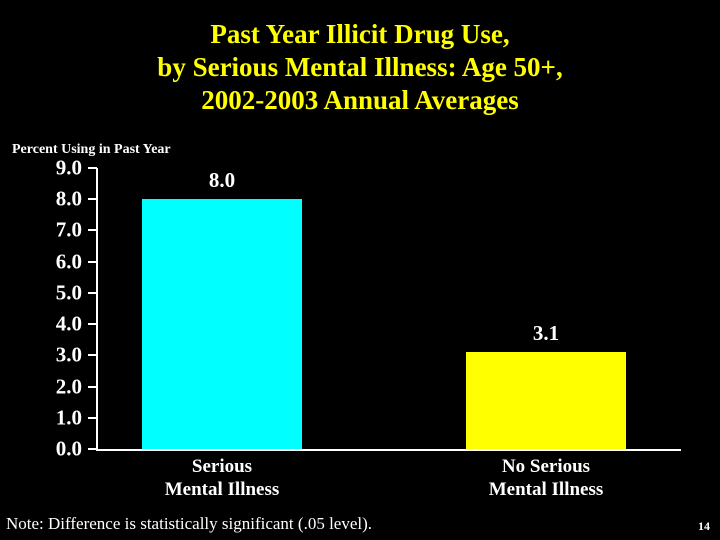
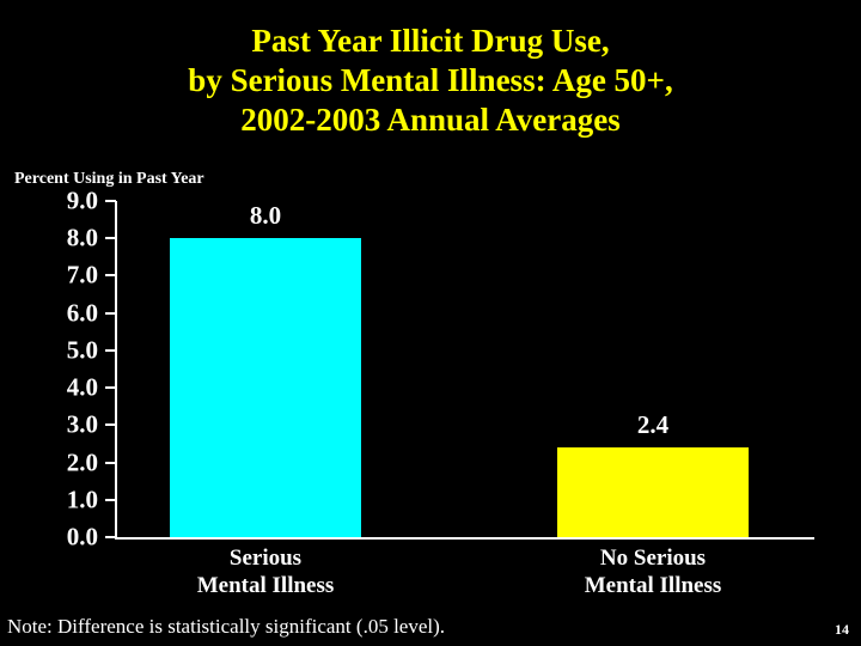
No Serious Mental Illness: 3.1 -> 2.4
